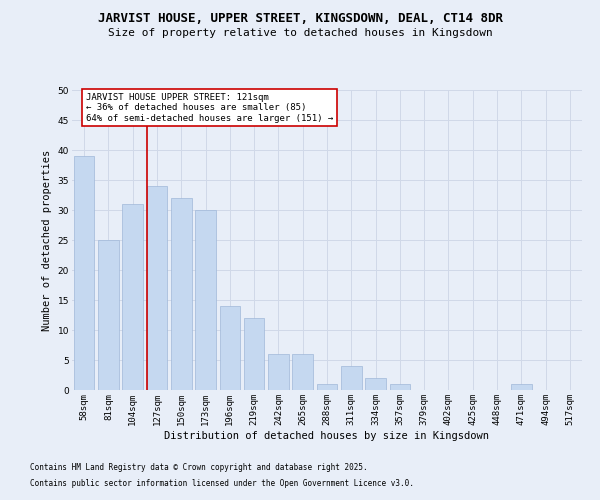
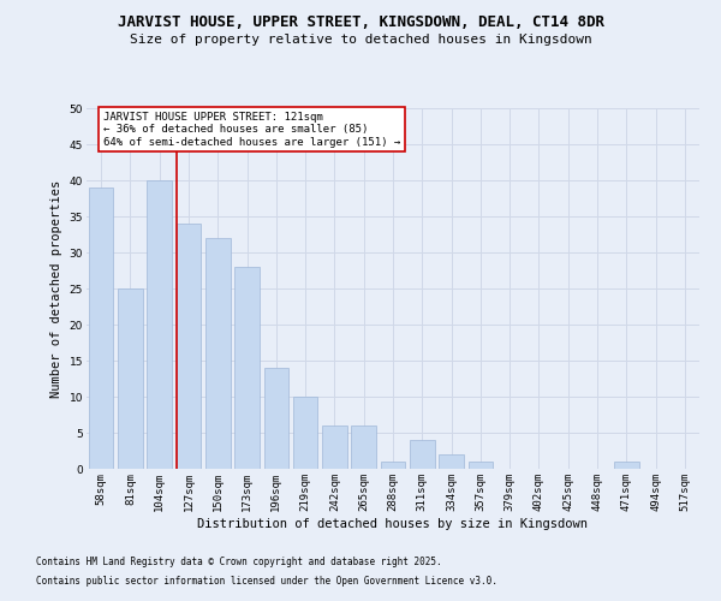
104sqm: 31 -> 40
173sqm: 30 -> 28
219sqm: 12 -> 10
